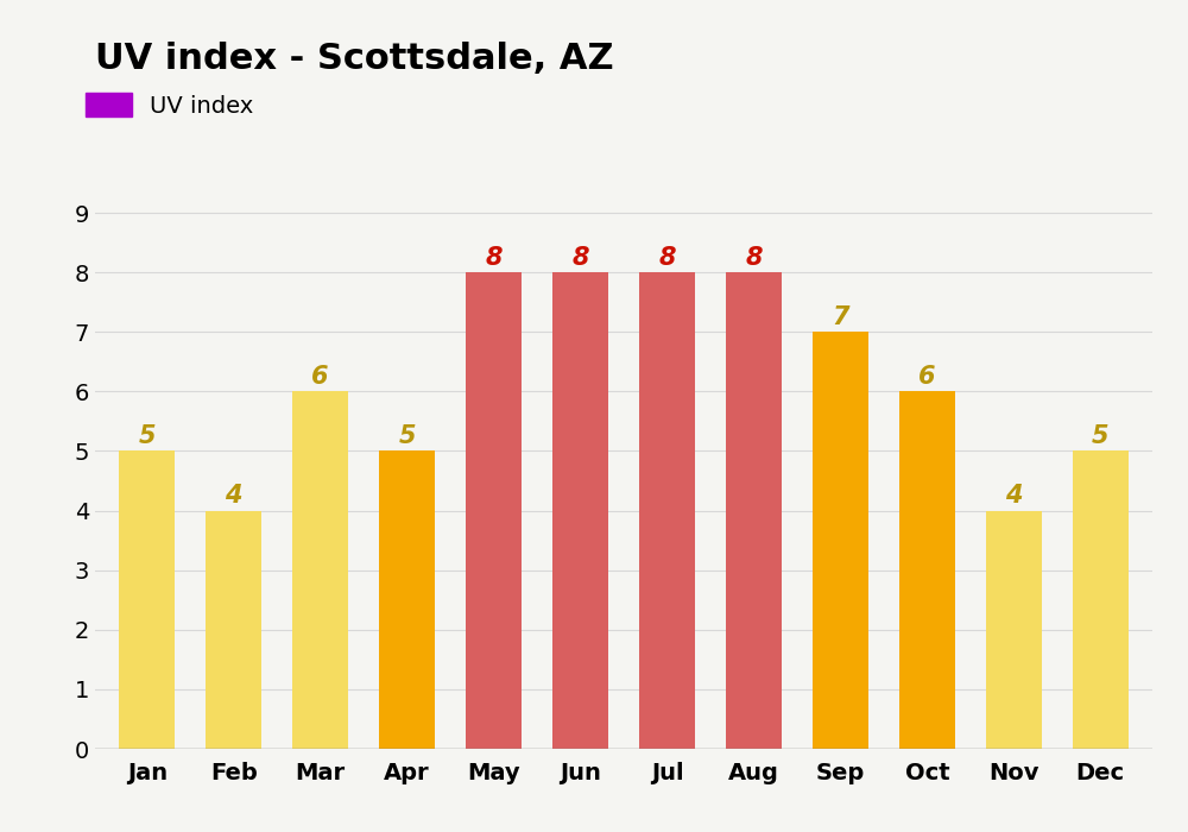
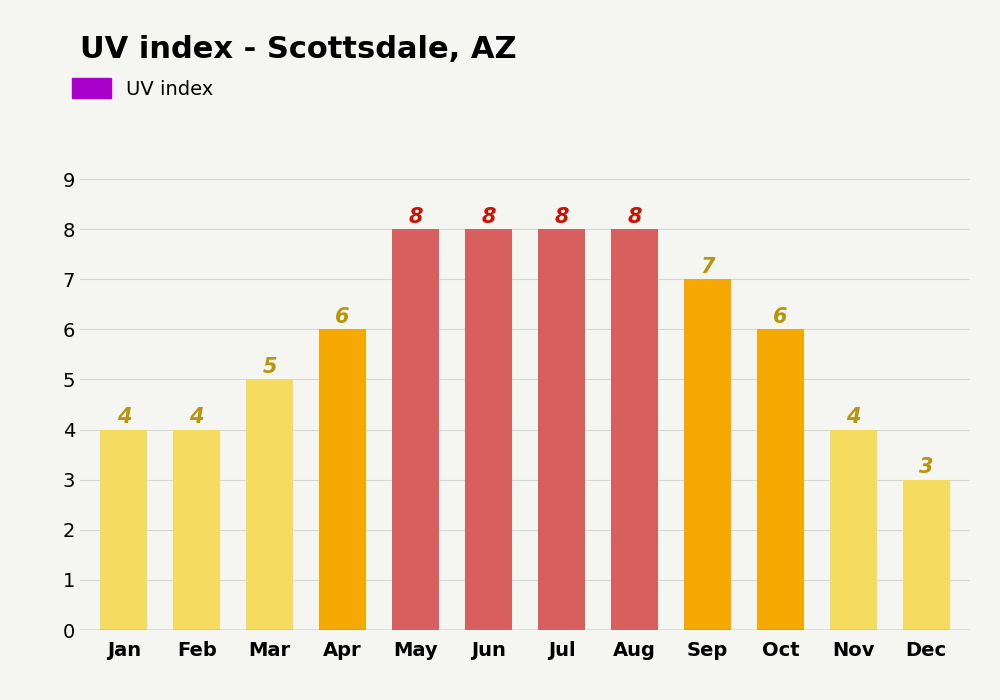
Jan: 5 -> 4
Mar: 6 -> 5
Apr: 5 -> 6
Dec: 5 -> 3
